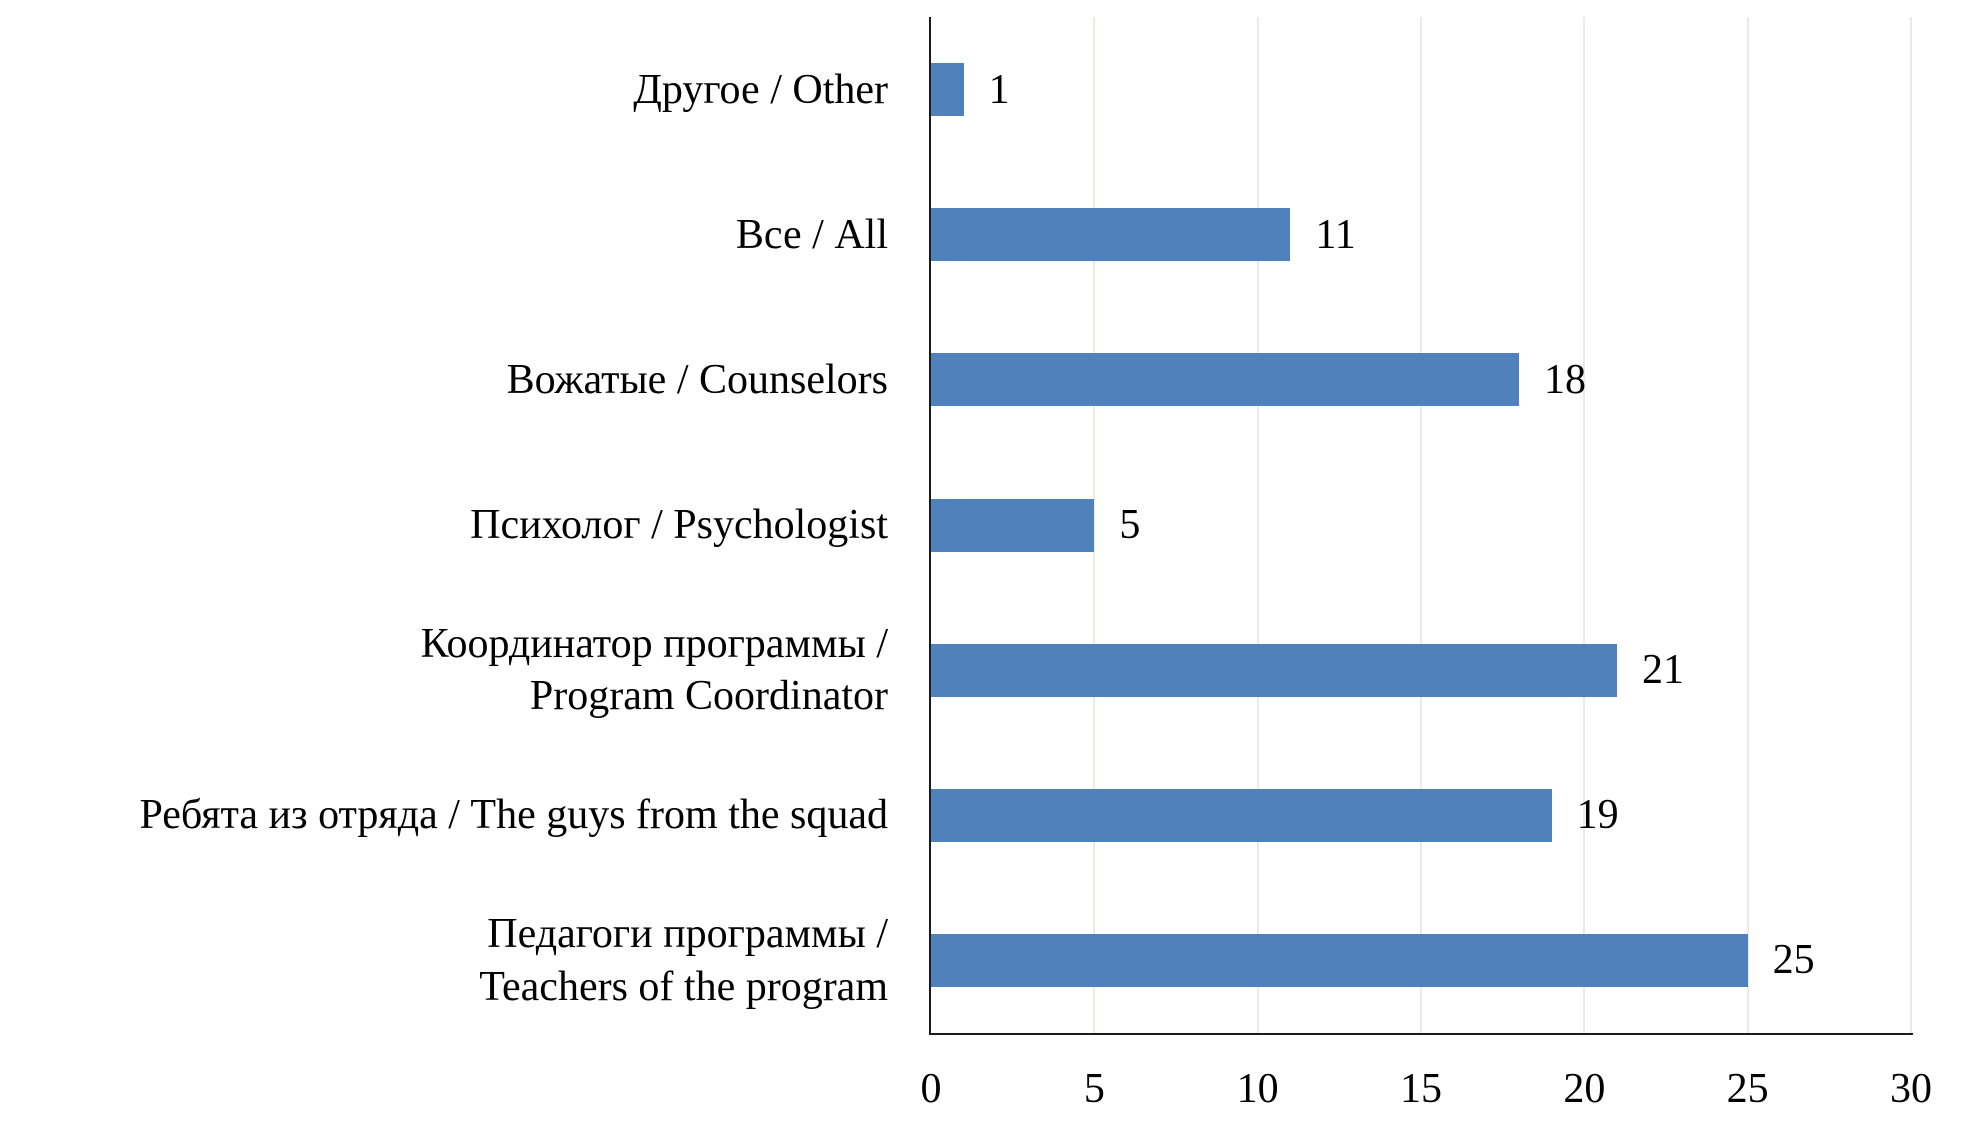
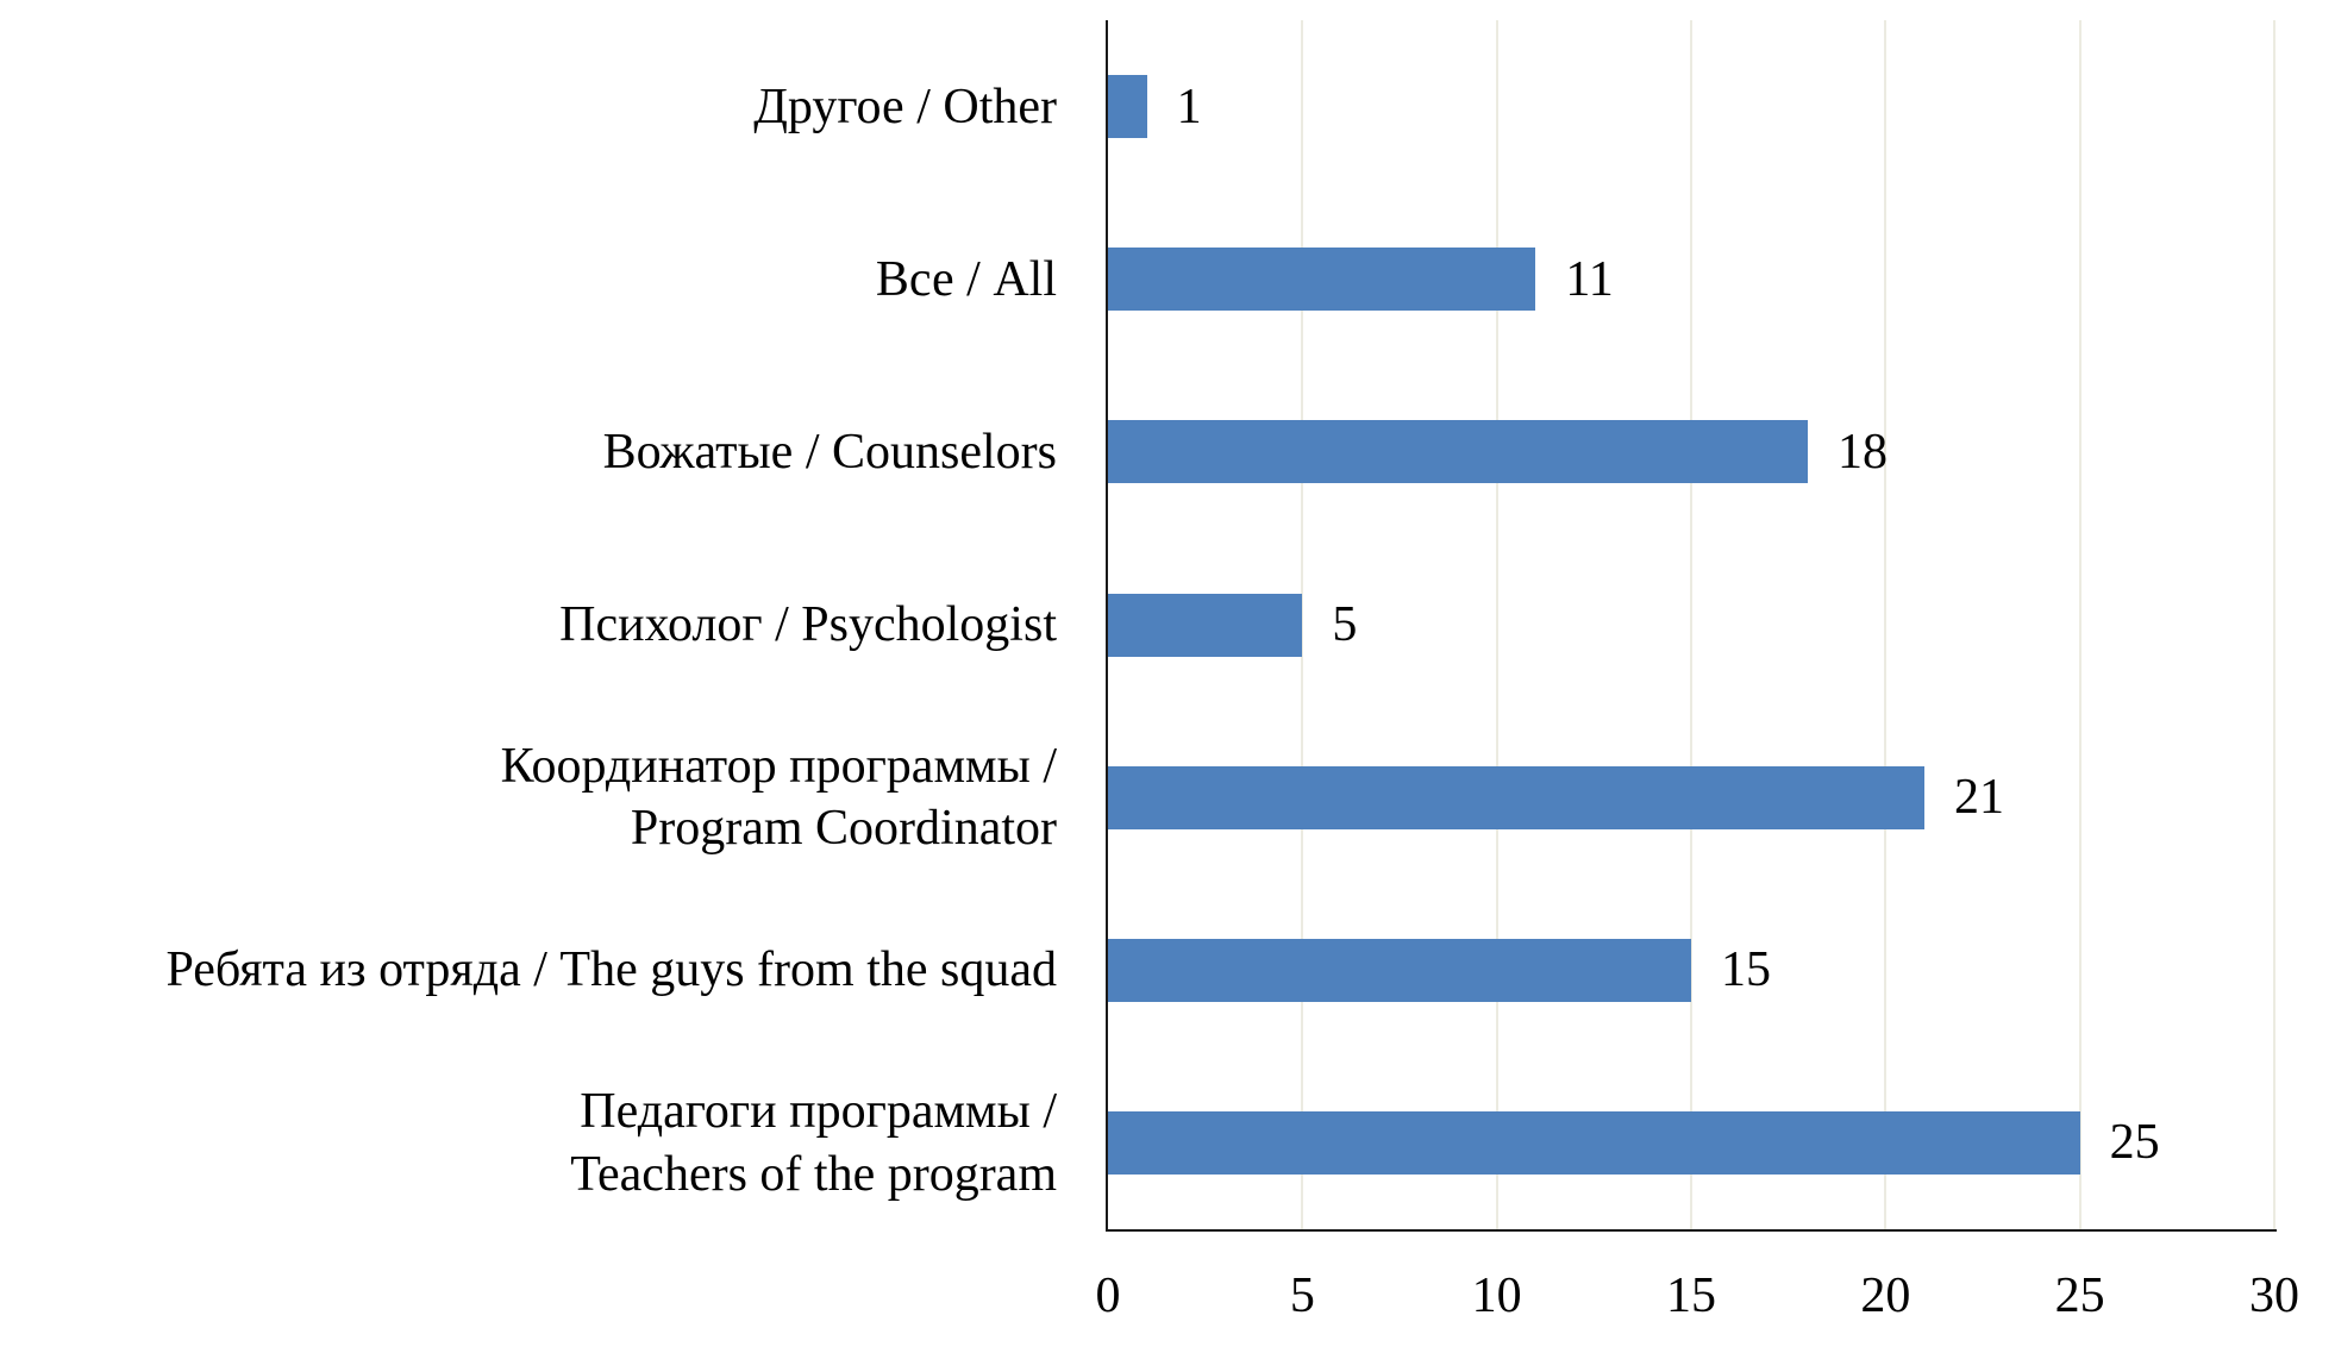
Ребята из отряда / The guys from the squad: 19 -> 15
